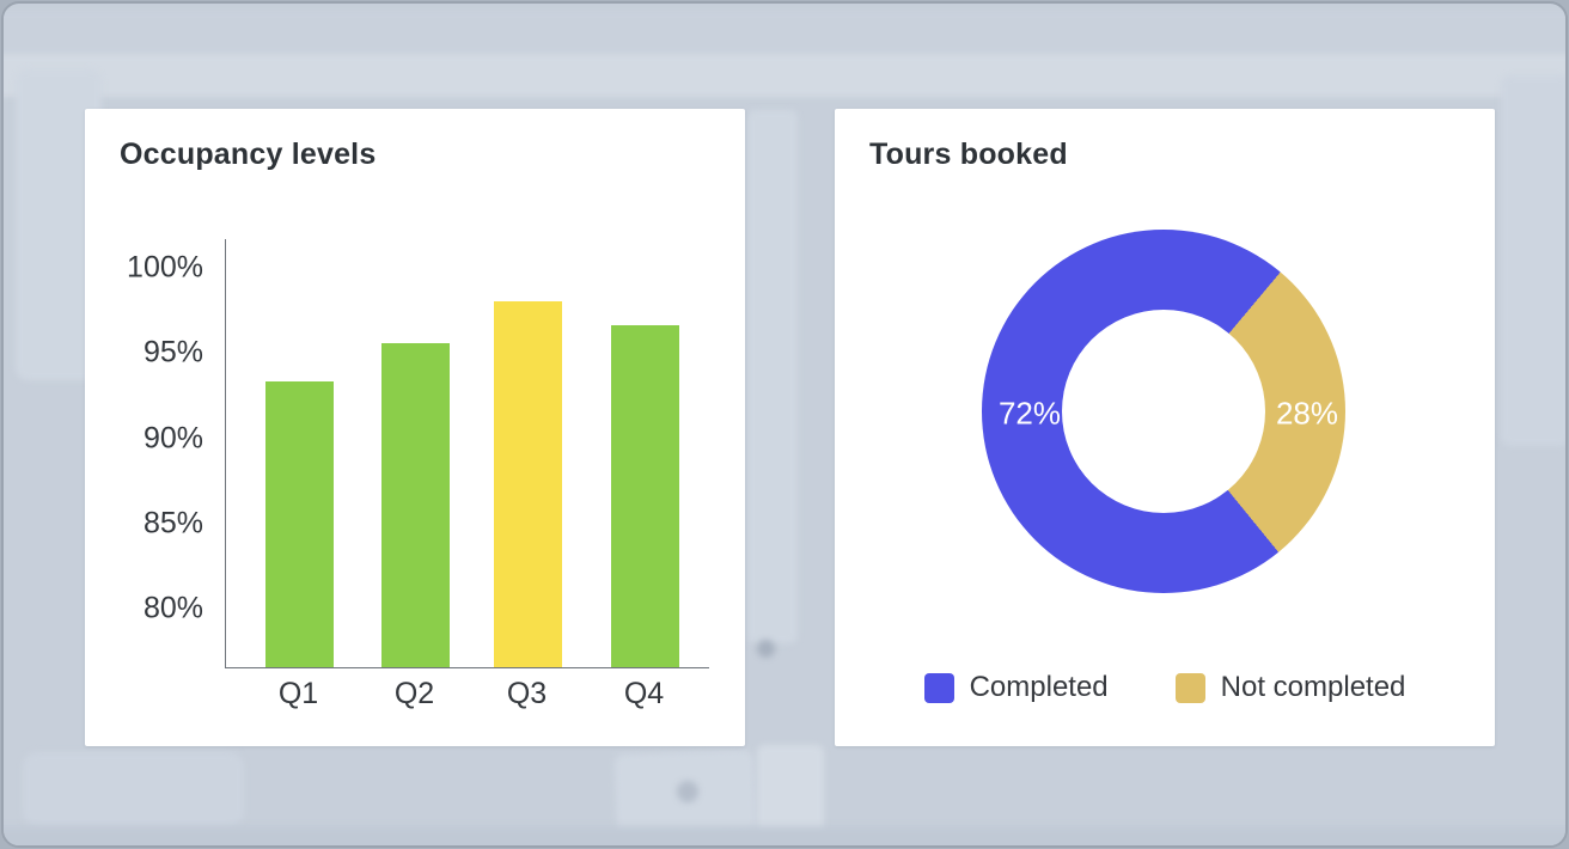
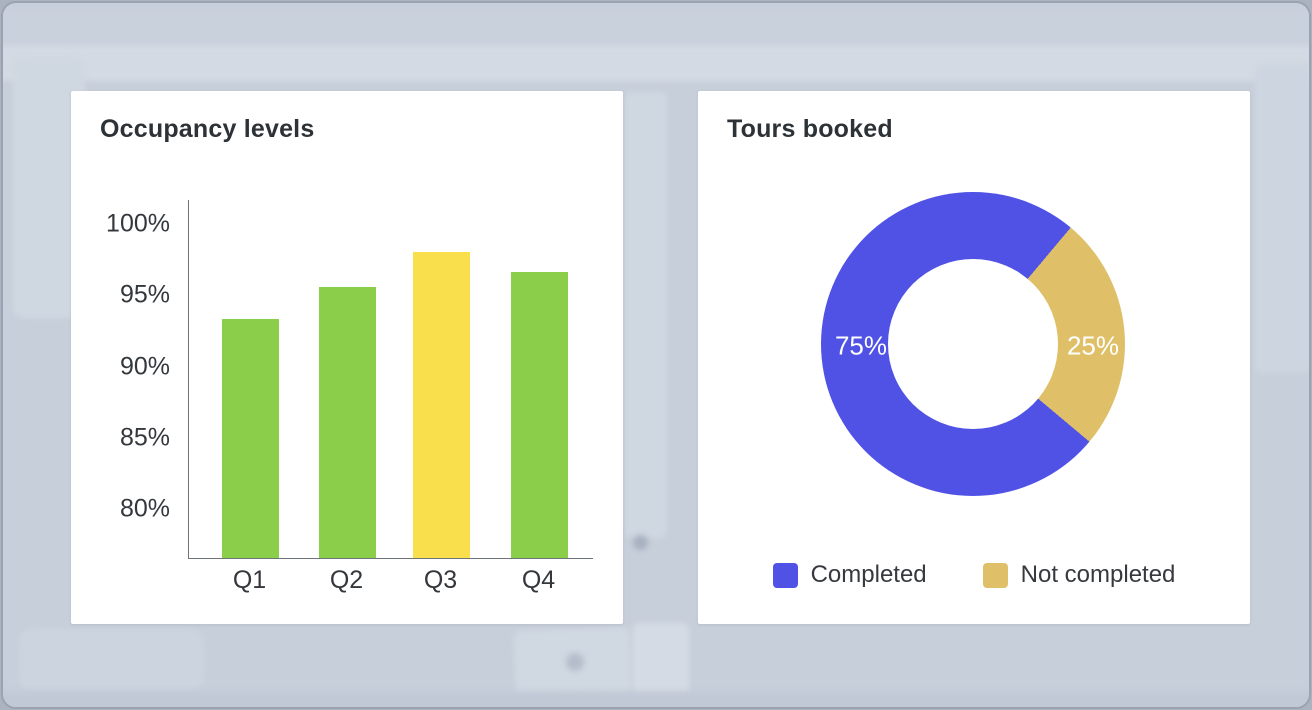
Tours booked/Completed: 72% -> 75%
Tours booked/Not completed: 28% -> 25%
